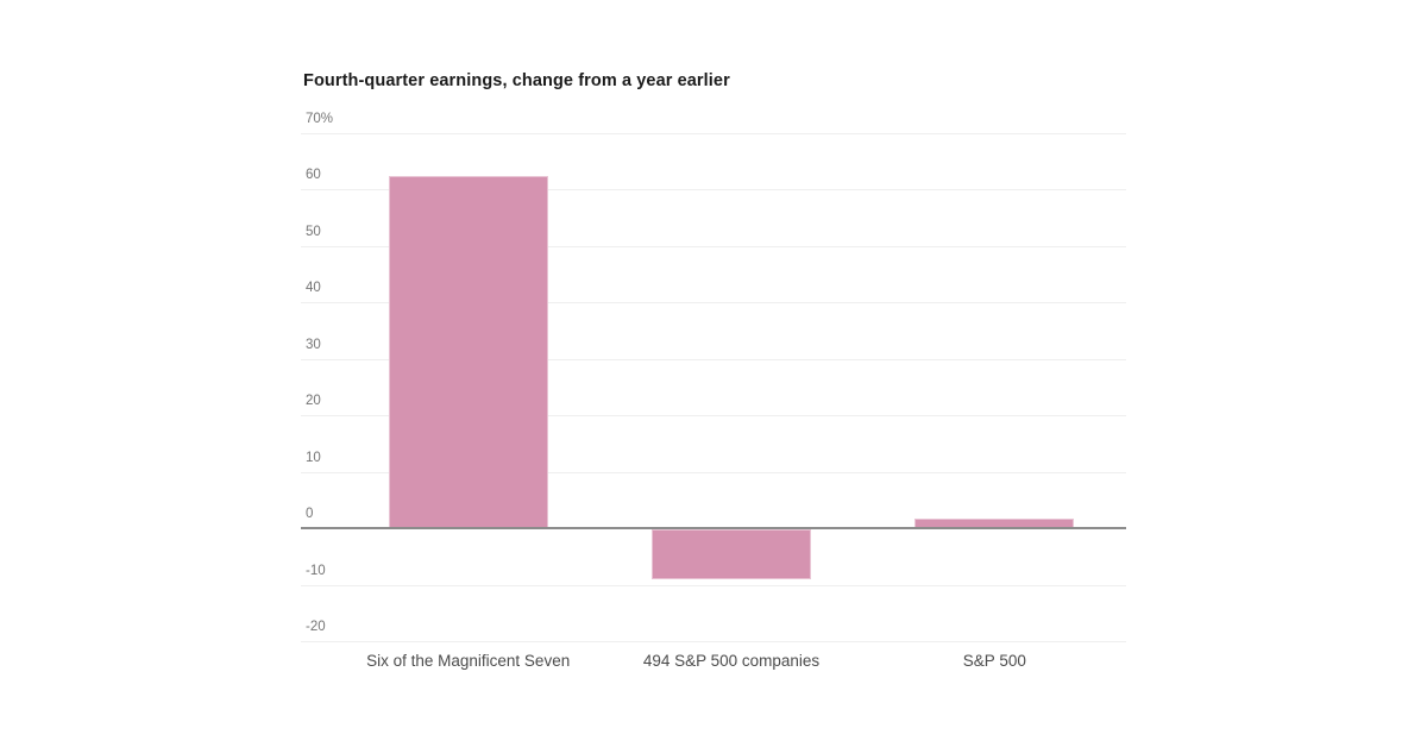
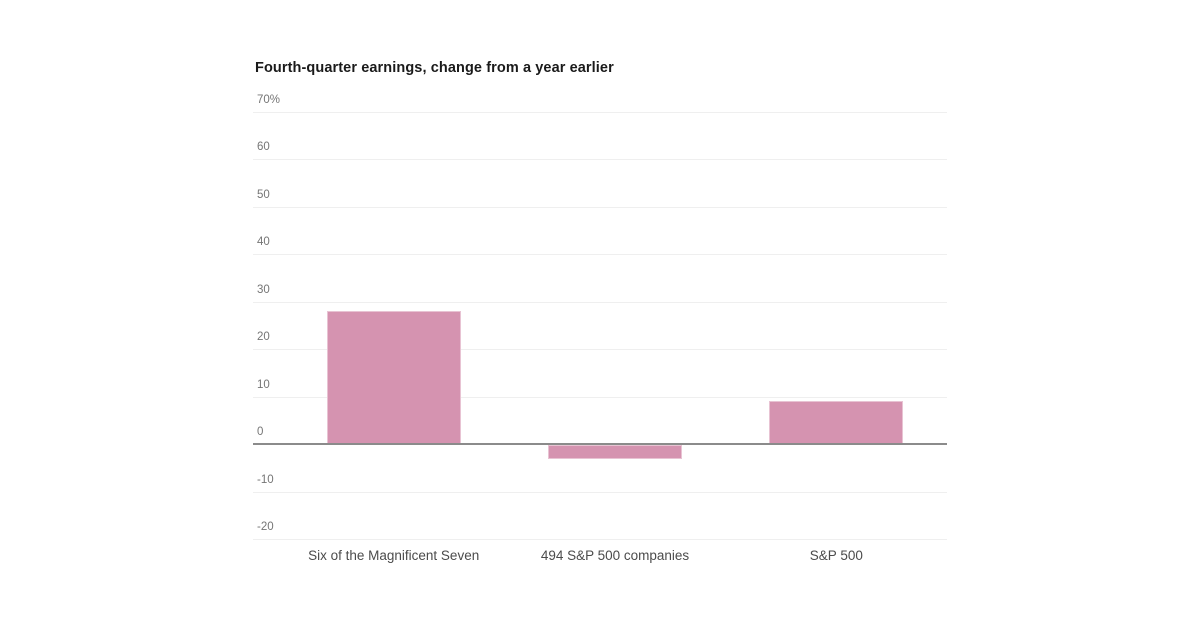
Six of the Magnificent Seven: 62% -> 28%
494 S&P 500 companies: -9% -> -3%
S&P 500: 2% -> 9%
